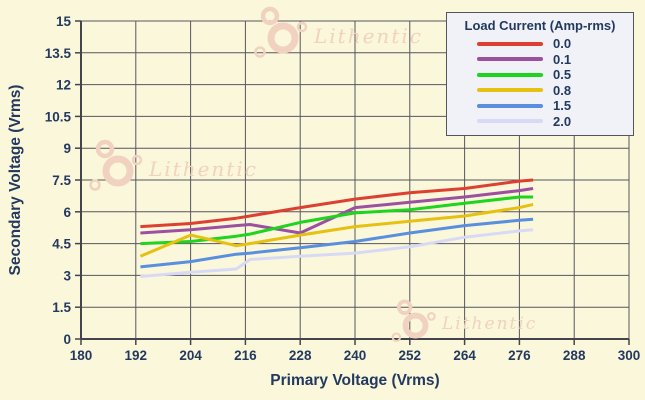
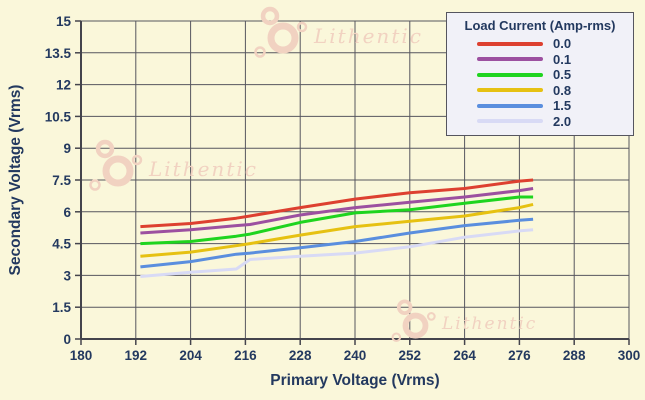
0.8/204: 4.9 -> 4.1
0.1/228: 5.0 -> 5.8
